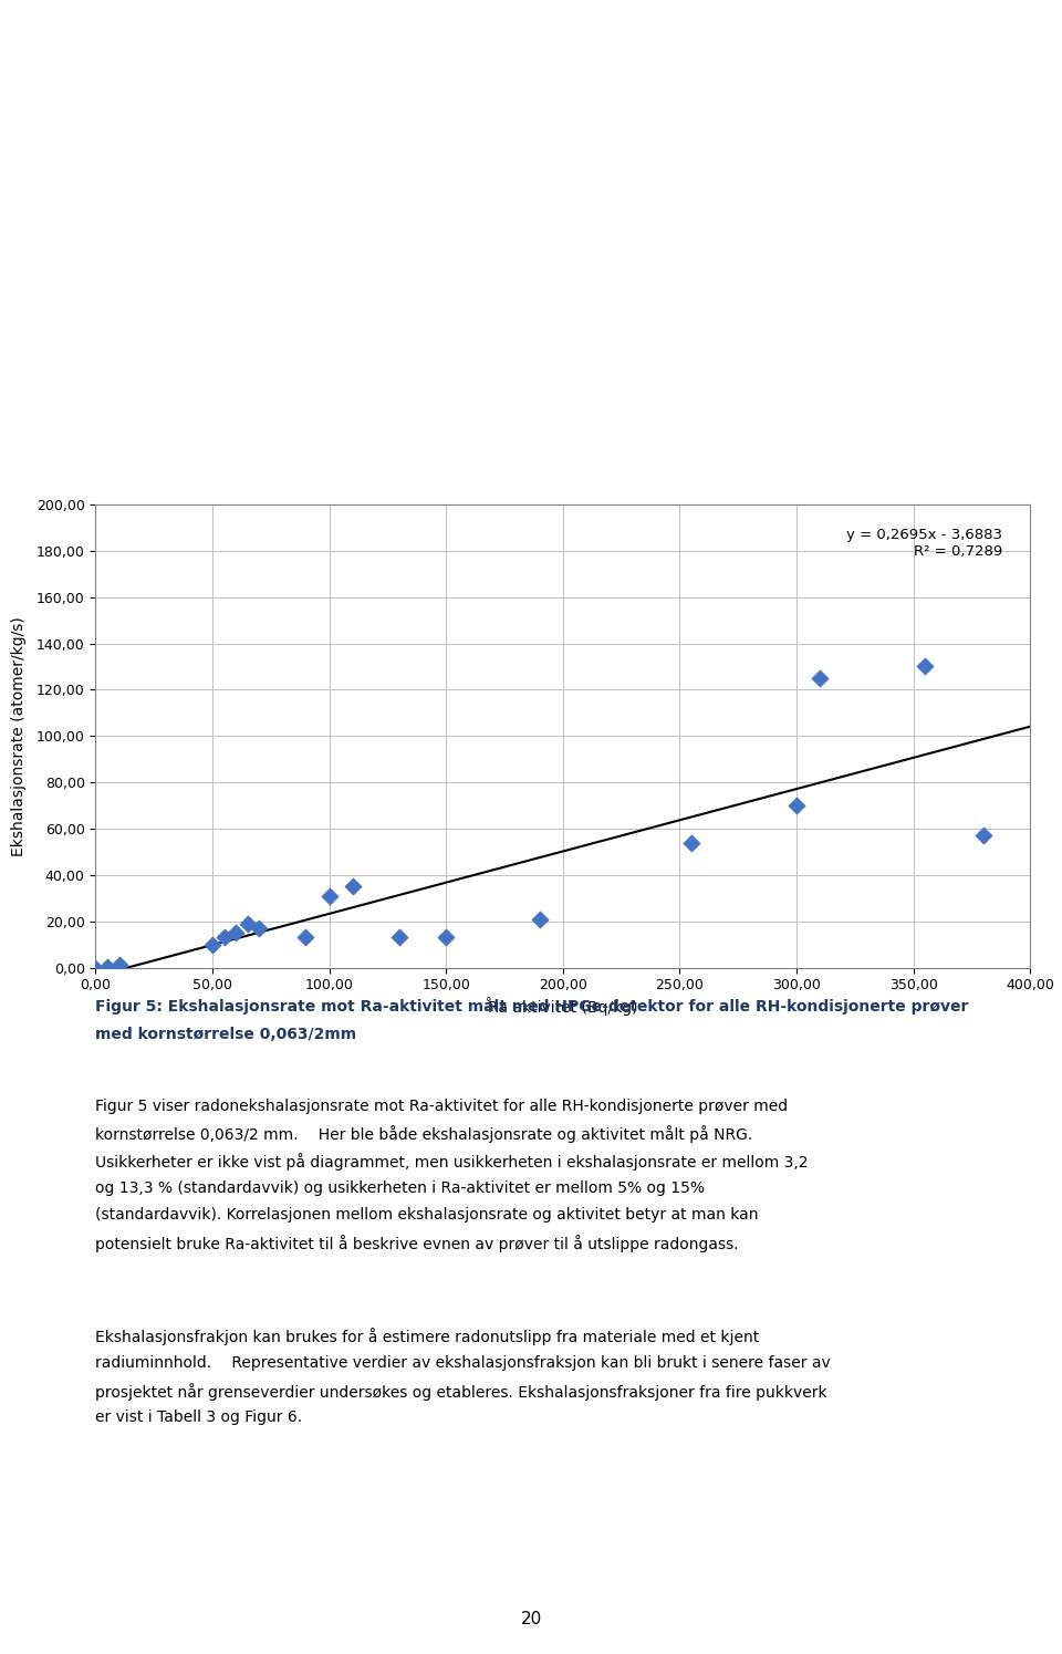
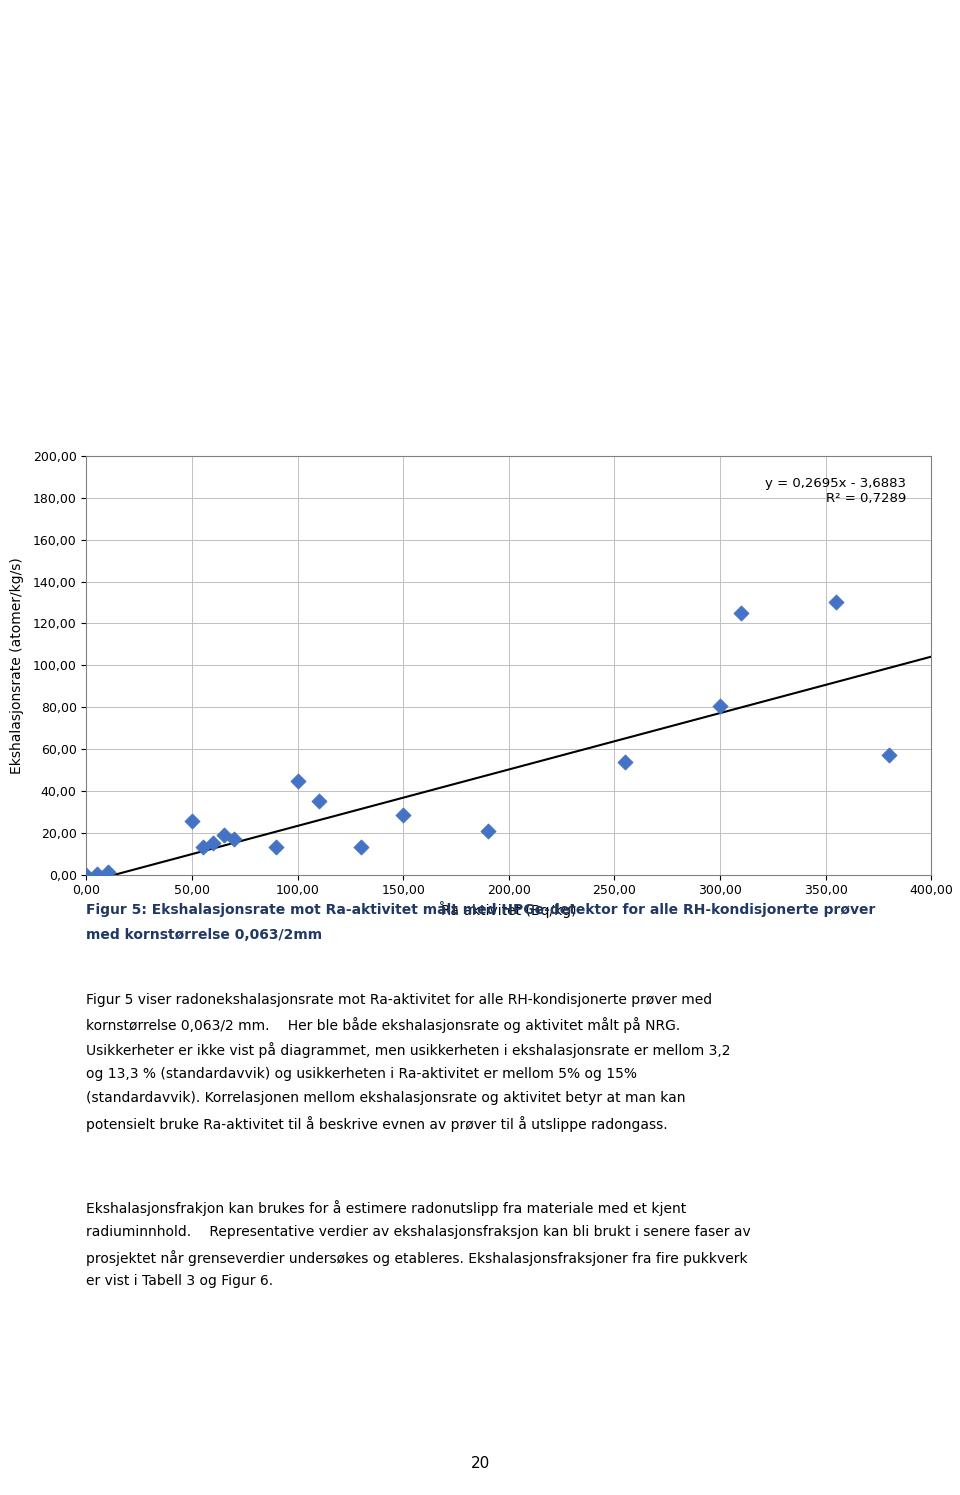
50,00: 10,0 -> 25,5
100,00: 31,0 -> 44,5
150,00: 13,0 -> 28,5
300,00: 70,0 -> 80,5
